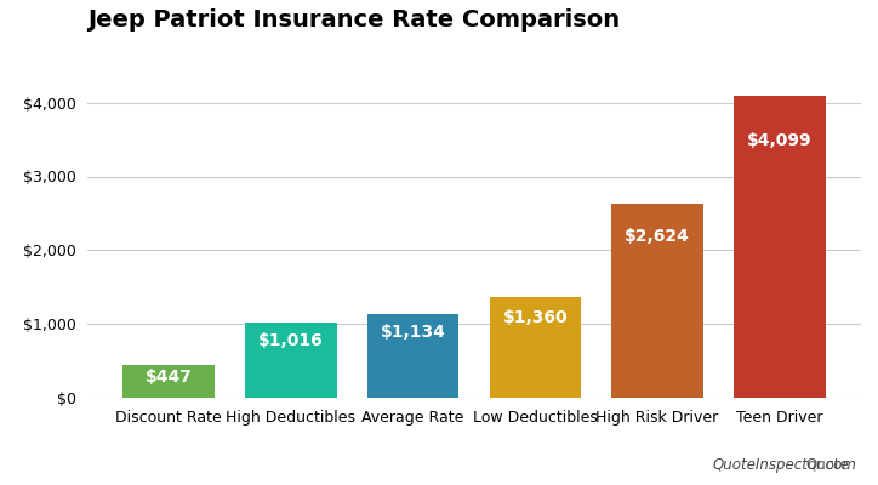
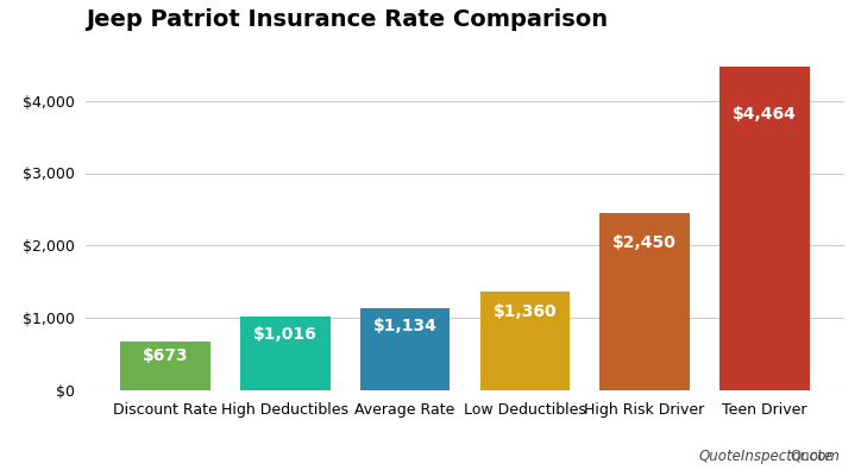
Discount Rate: $447 -> $673
High Risk Driver: $2,624 -> $2,450
Teen Driver: $4,099 -> $4,464
